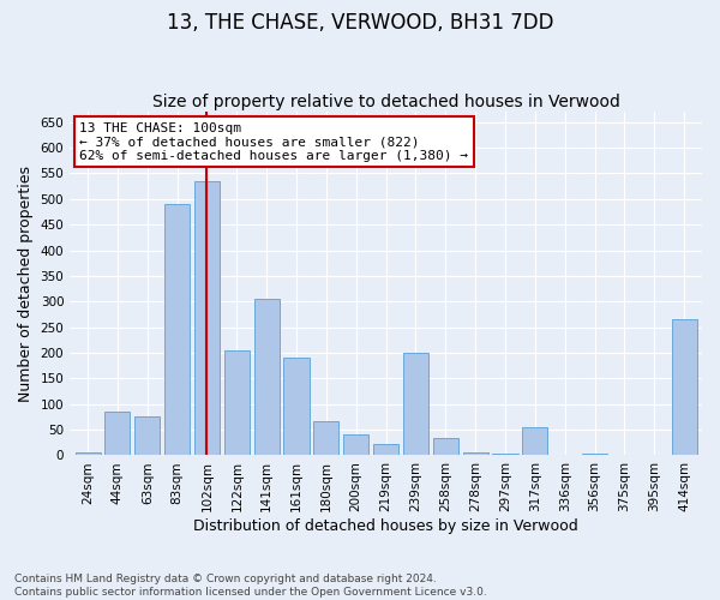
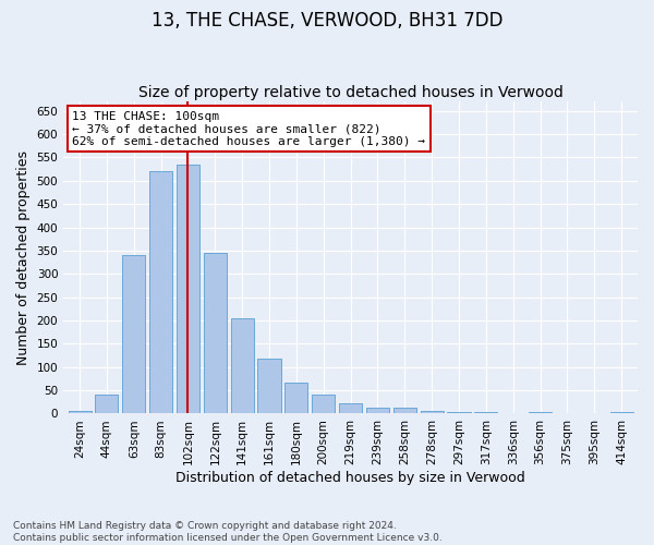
44sqm: 85 -> 40
63sqm: 75 -> 340
83sqm: 490 -> 520
122sqm: 205 -> 345
141sqm: 305 -> 205
161sqm: 190 -> 118
239sqm: 200 -> 12
258sqm: 35 -> 12
317sqm: 55 -> 3
414sqm: 265 -> 3
